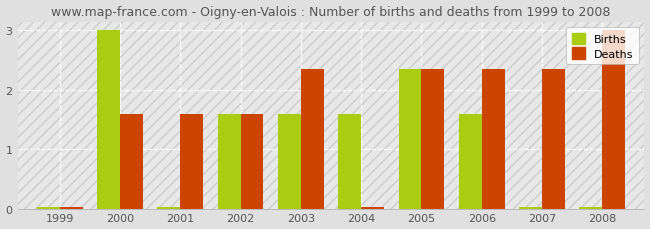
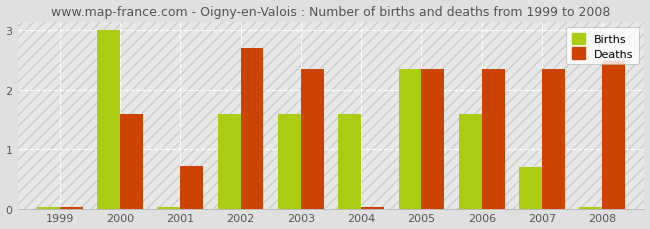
Deaths/2001: 1.60 -> 0.72
Deaths/2002: 1.60 -> 2.70
Births/2007: 0.03 -> 0.70
Deaths/2008: 3.00 -> 2.48
